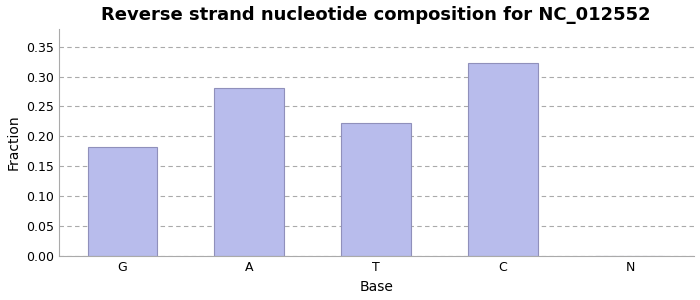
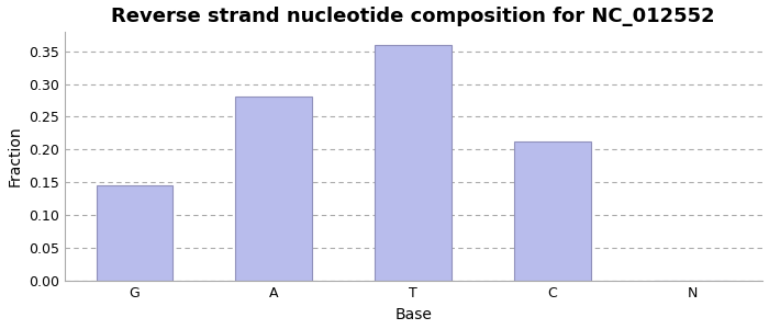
G: 0.182 -> 0.146
T: 0.222 -> 0.360
C: 0.322 -> 0.213
